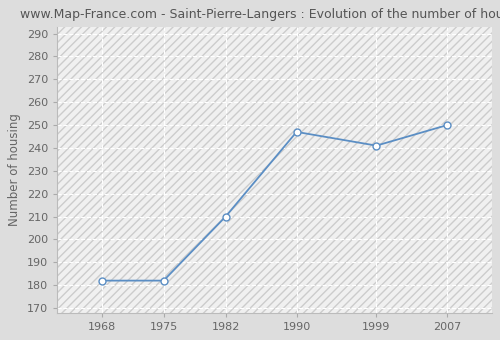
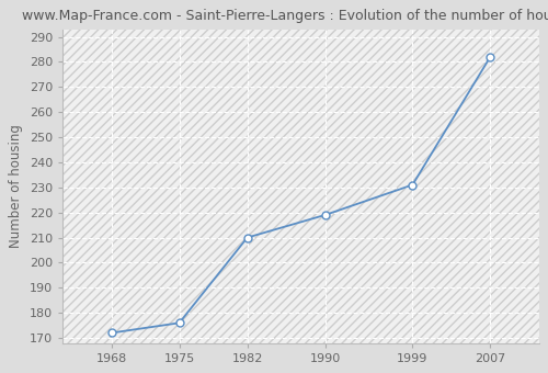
1968: 182 -> 172
1975: 182 -> 176
1990: 247 -> 219
1999: 241 -> 231
2007: 250 -> 282
